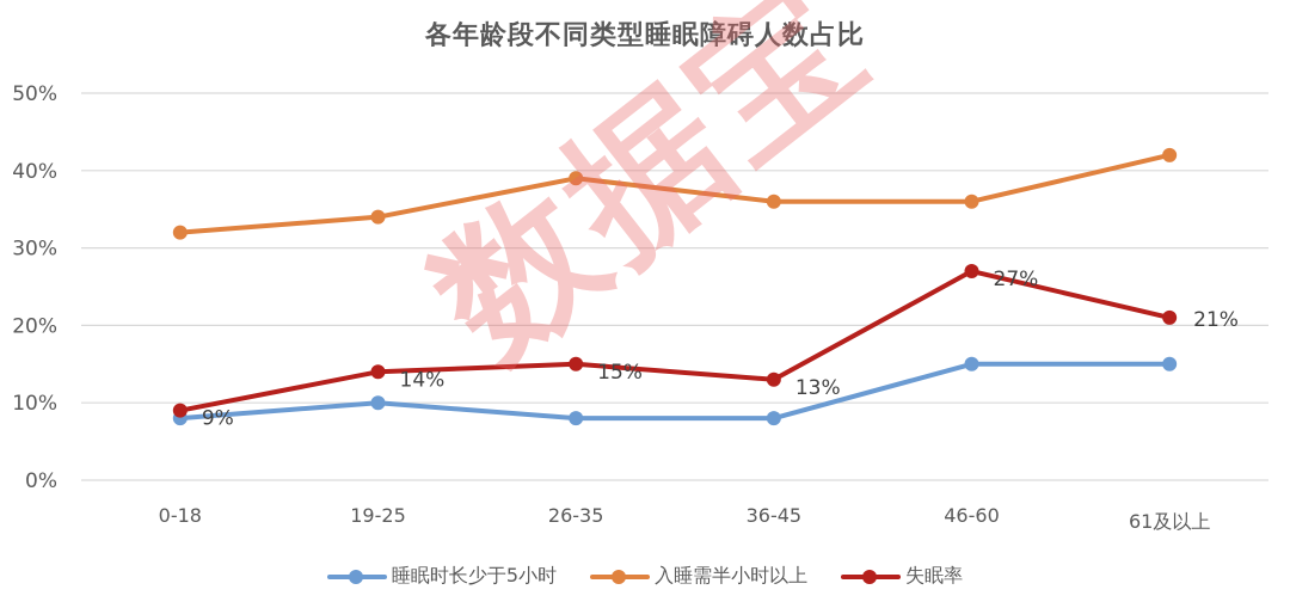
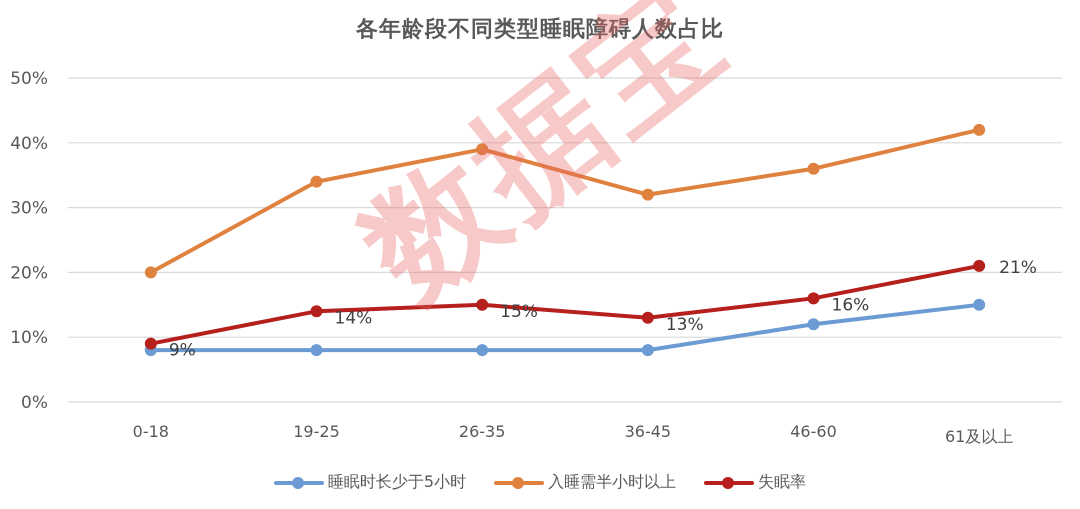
入睡需半小时以上/0-18: 32% -> 20%
睡眠时长少于5小时/19-25: 10% -> 8%
入睡需半小时以上/36-45: 36% -> 32%
睡眠时长少于5小时/46-60: 15% -> 12%
失眠率/46-60: 27% -> 16%
